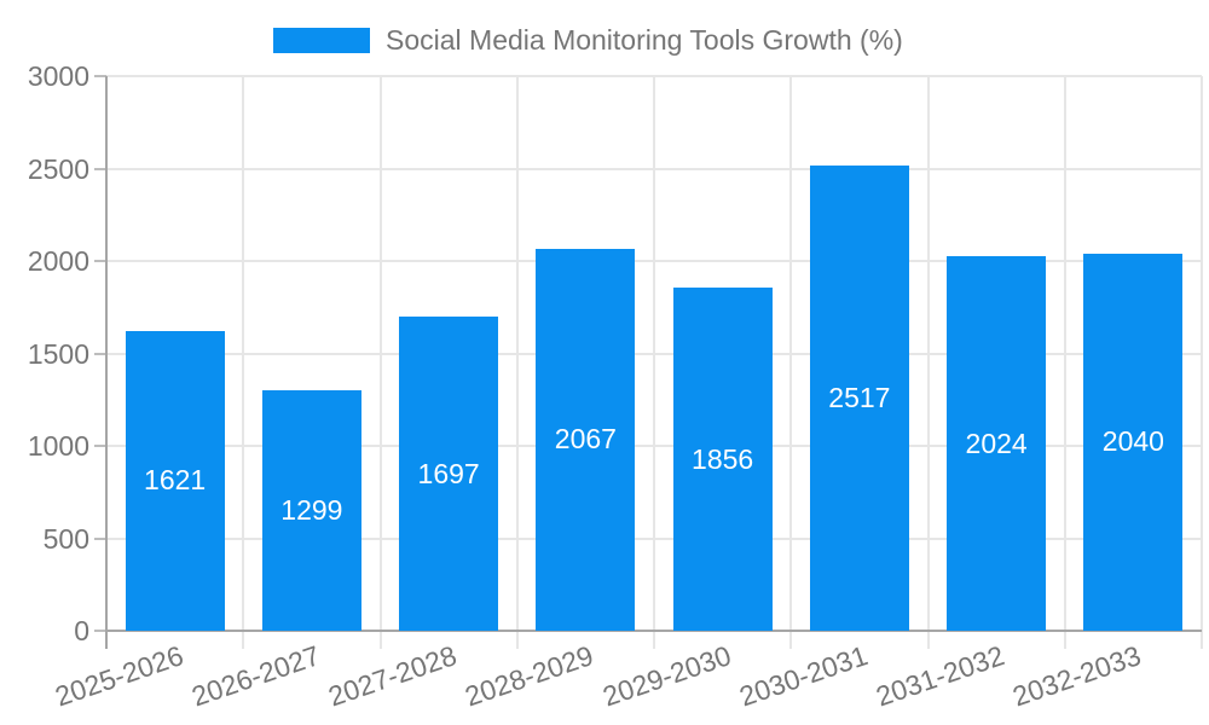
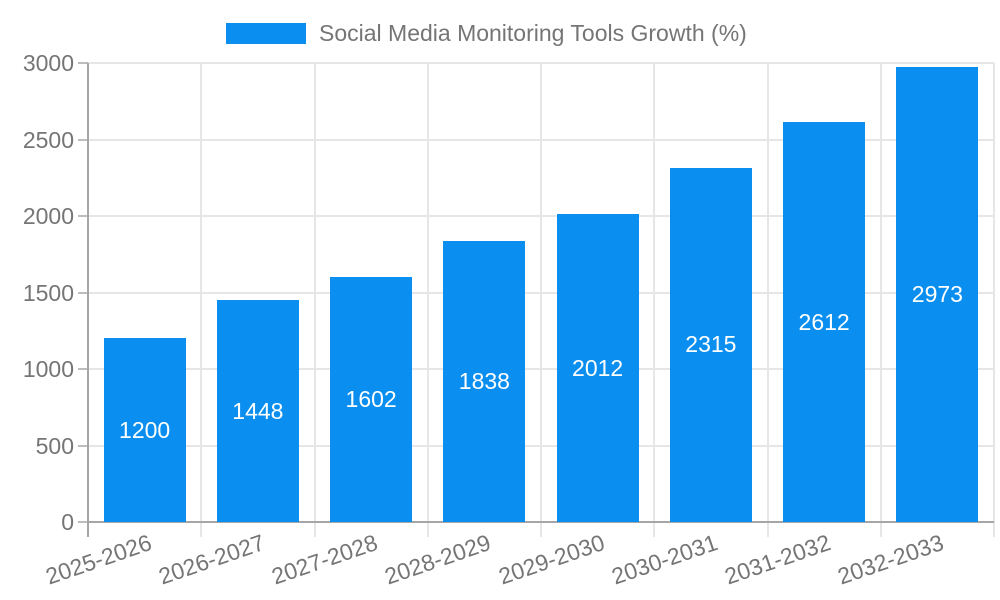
2025-2026: 1621 -> 1200
2026-2027: 1299 -> 1448
2027-2028: 1697 -> 1602
2028-2029: 2067 -> 1838
2029-2030: 1856 -> 2012
2030-2031: 2517 -> 2315
2031-2032: 2024 -> 2612
2032-2033: 2040 -> 2973
